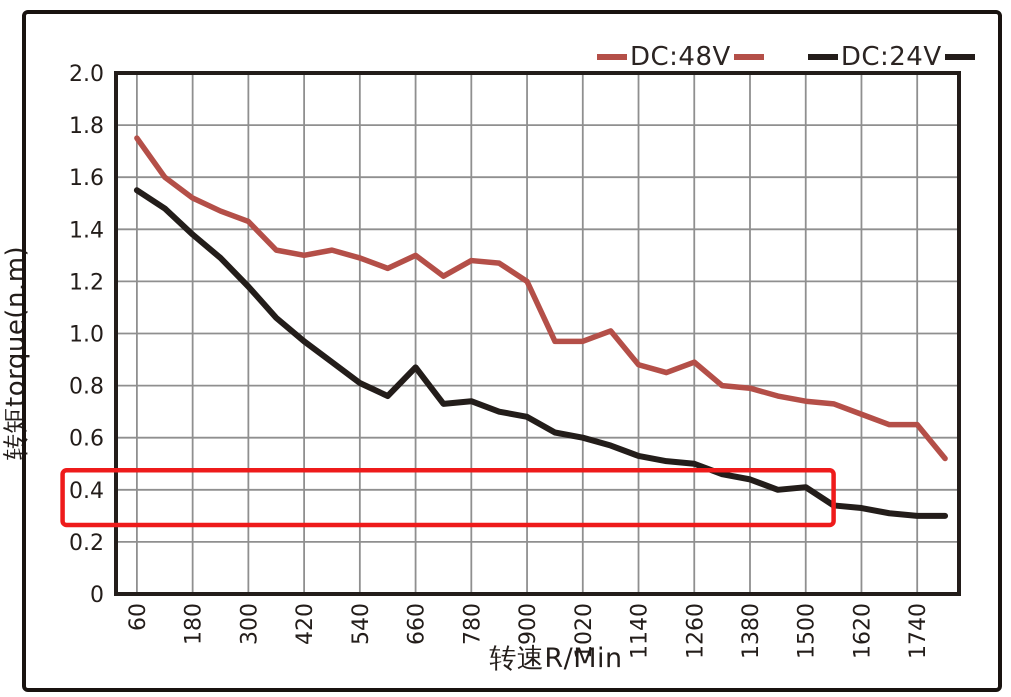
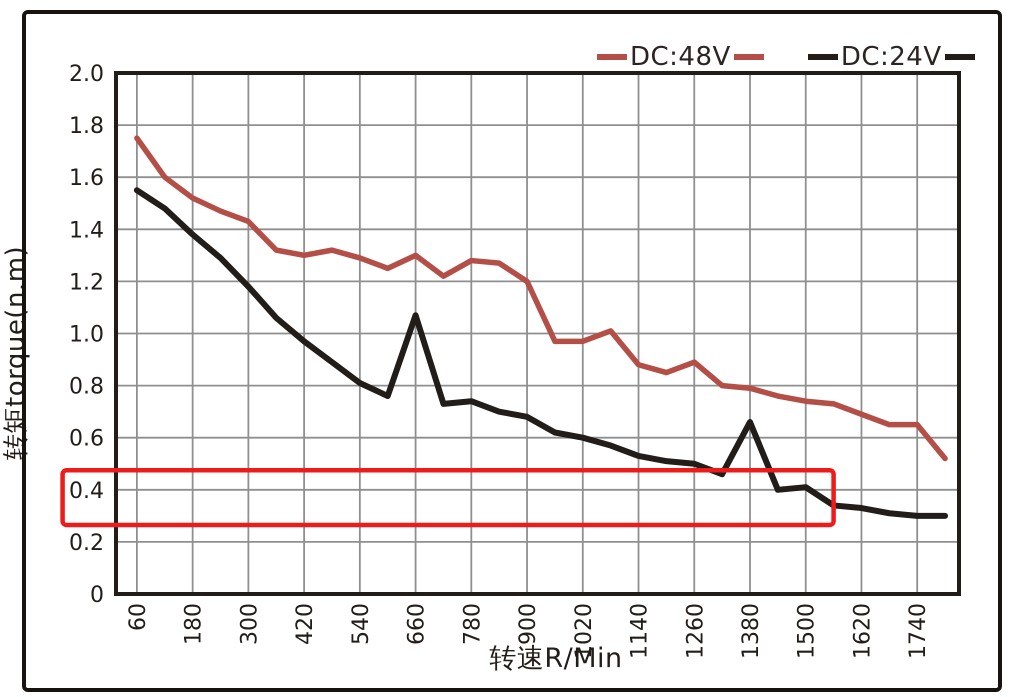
DC:24V/660: 0.87 -> 1.07
DC:24V/1380: 0.44 -> 0.66
